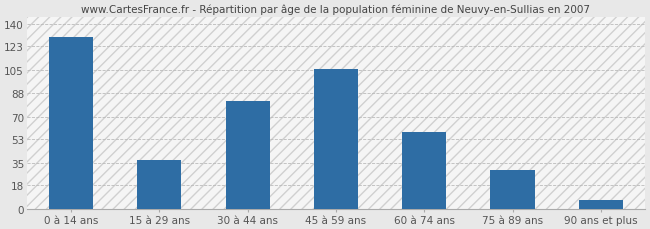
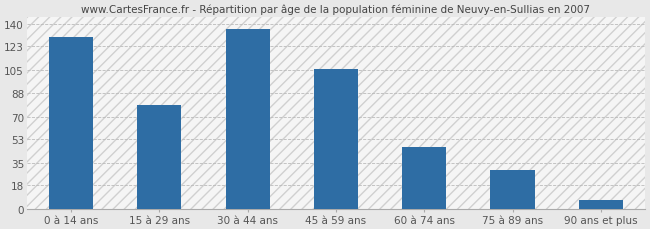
15 à 29 ans: 37 -> 79
30 à 44 ans: 82 -> 136
60 à 74 ans: 58 -> 47
